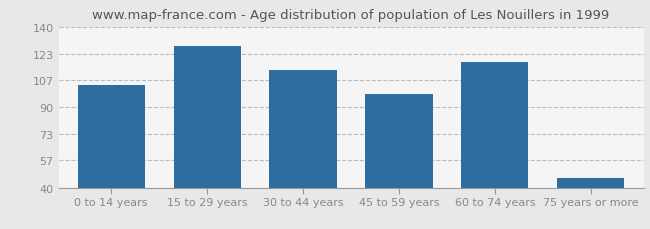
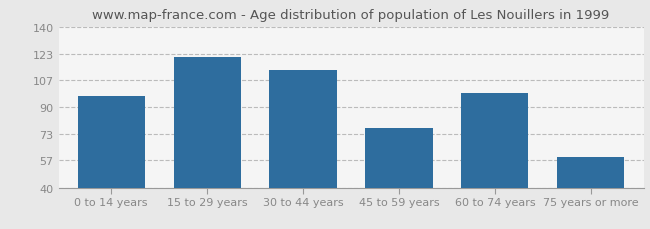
0 to 14 years: 104 -> 97
15 to 29 years: 128 -> 121
45 to 59 years: 98 -> 77
60 to 74 years: 118 -> 99
75 years or more: 46 -> 59
